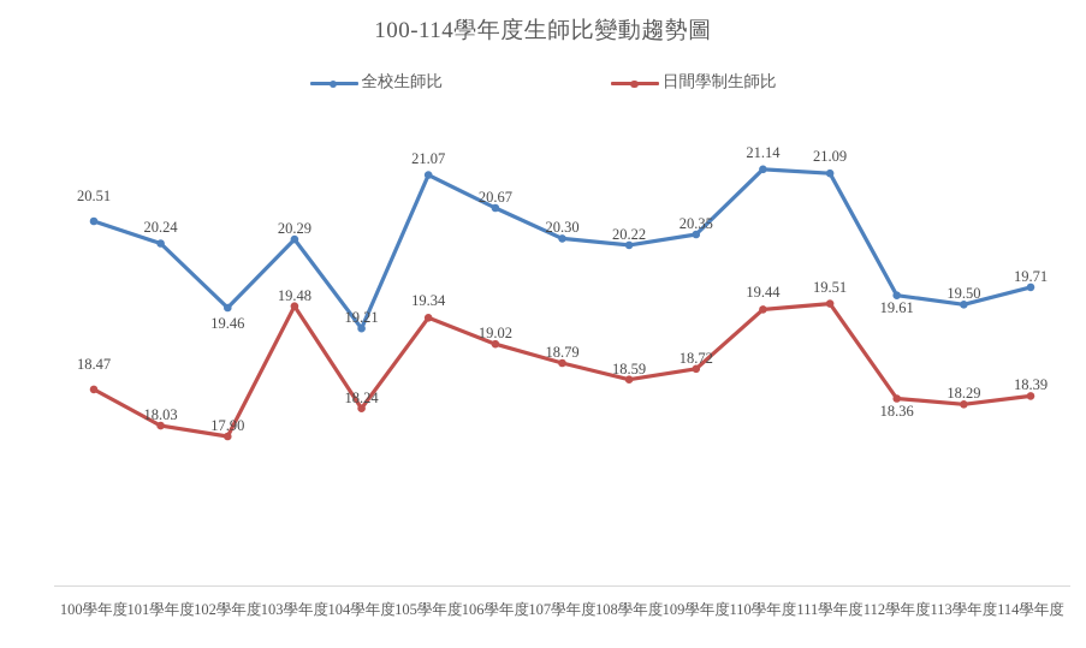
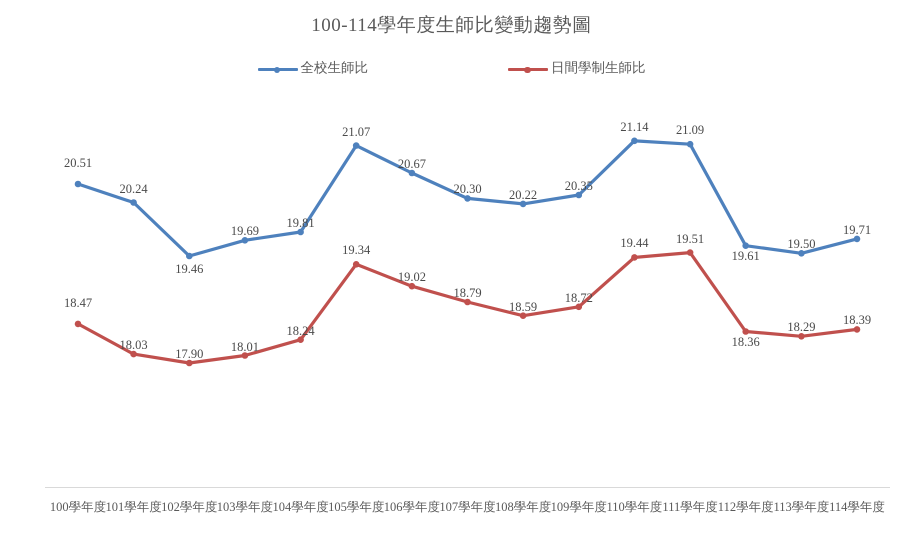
全校生師比/103學年度: 20.29 -> 19.69
日間學制生師比/103學年度: 19.48 -> 18.01
全校生師比/104學年度: 19.21 -> 19.81
